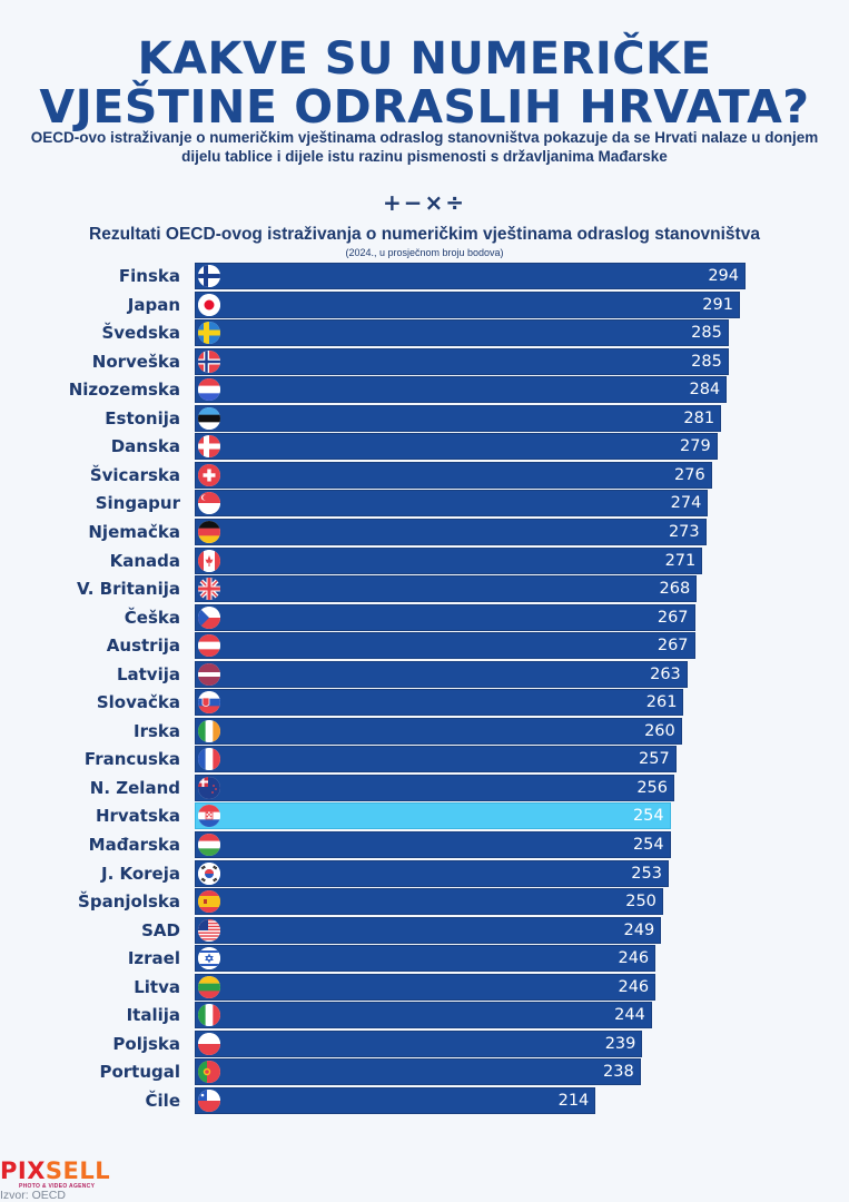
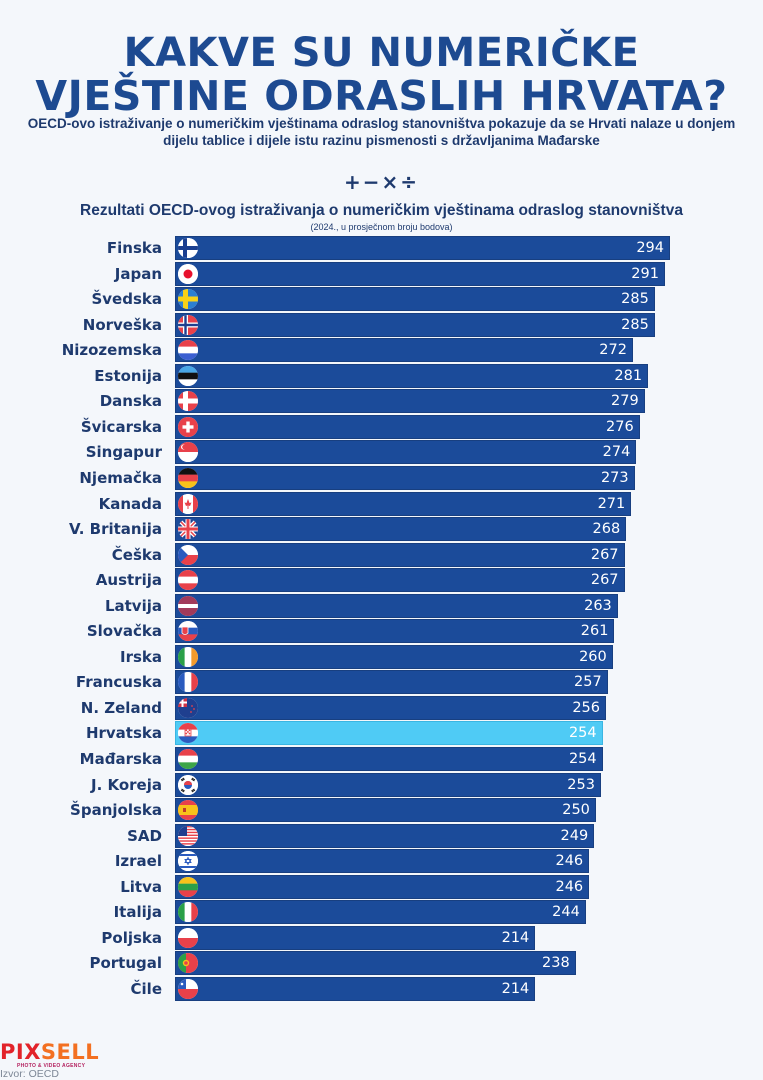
Nizozemska: 284 -> 272
Poljska: 239 -> 214
